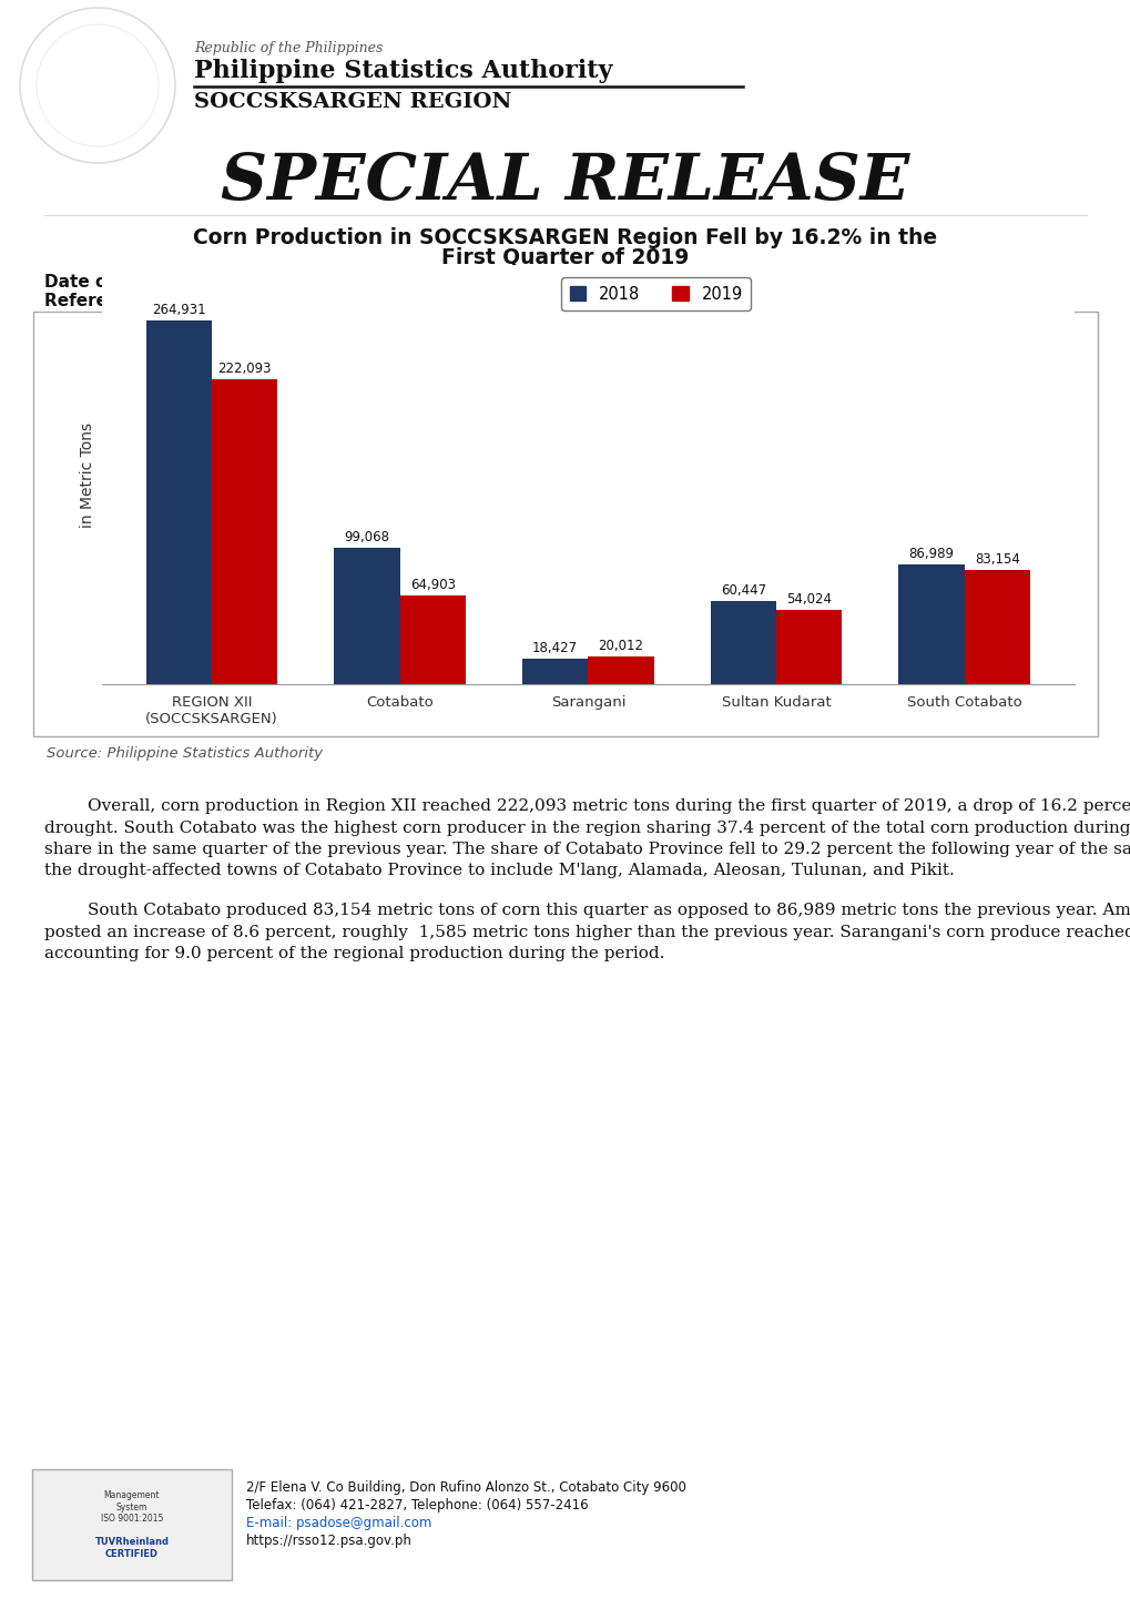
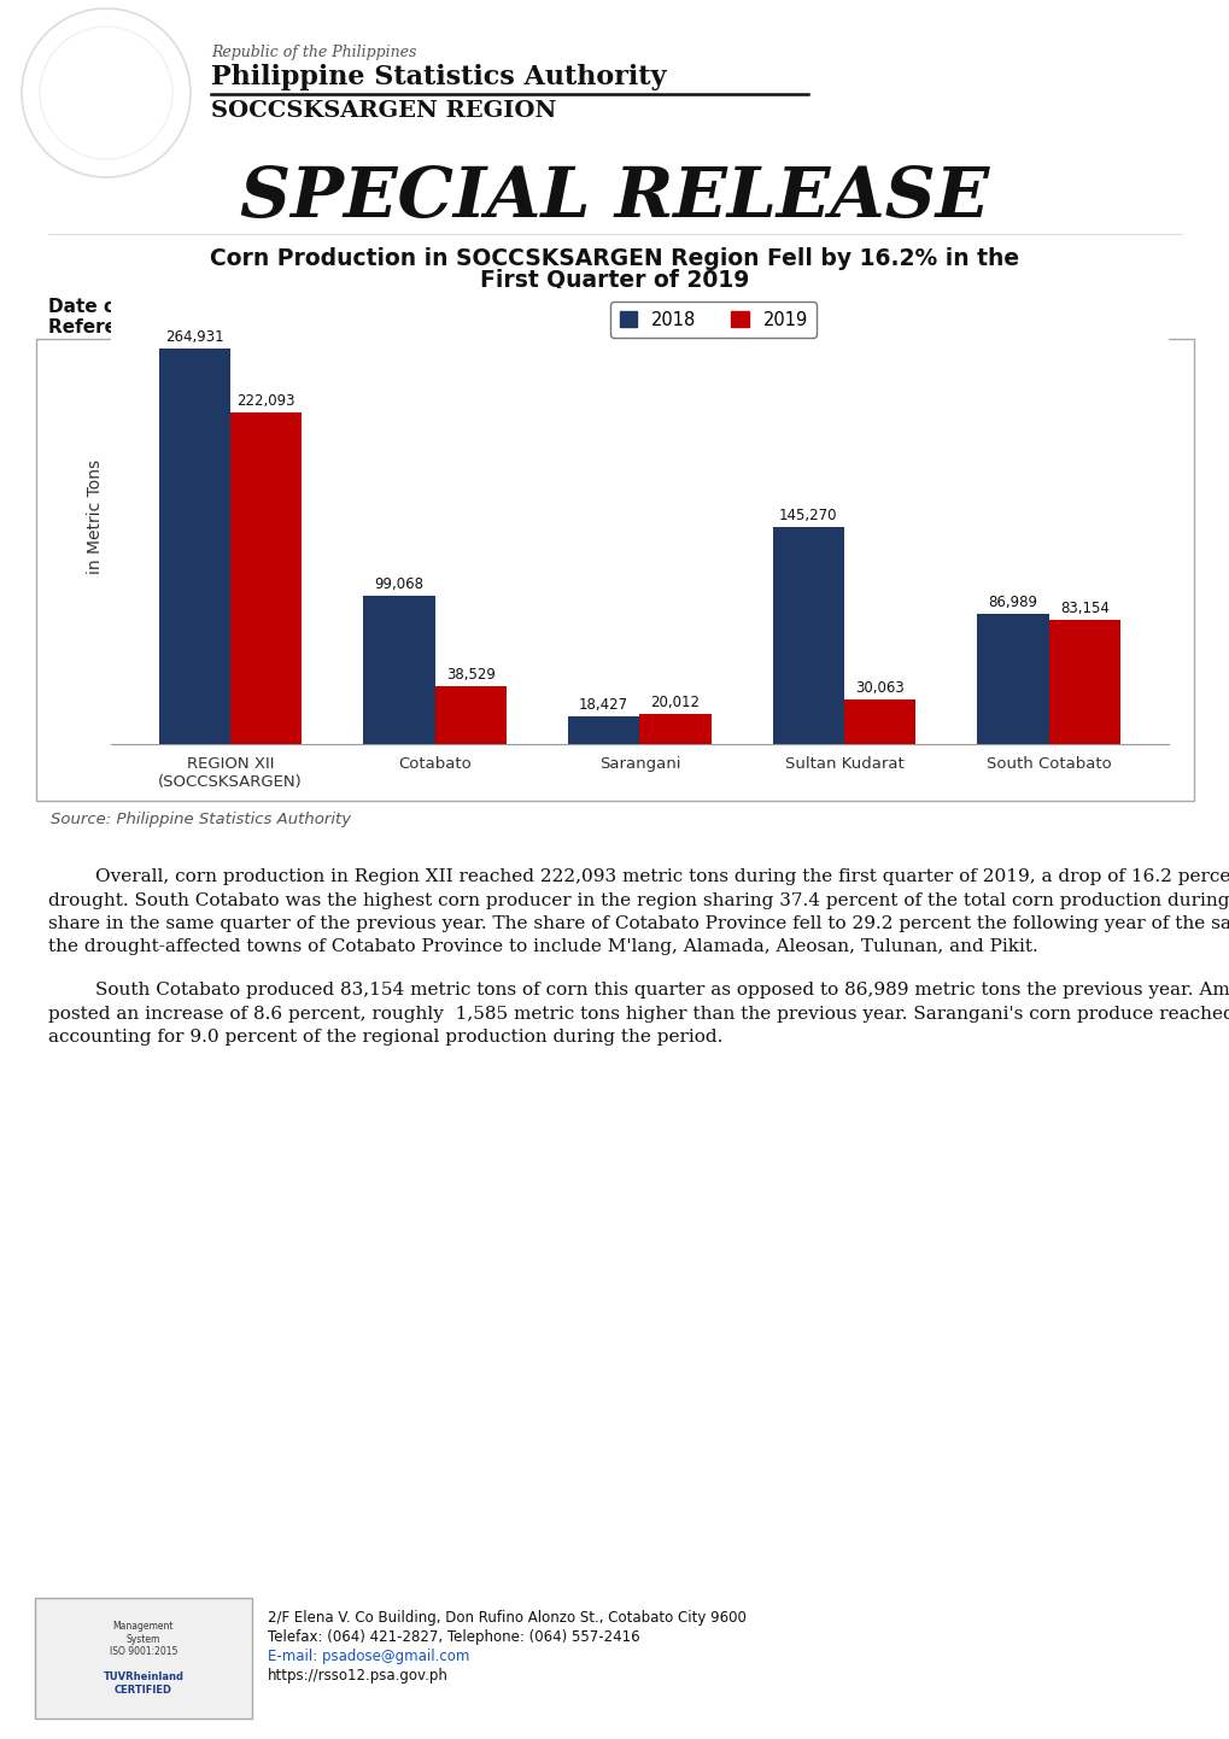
2019/Cotabato: 64,903 -> 38,529
2018/Sultan Kudarat: 60,447 -> 145,270
2019/Sultan Kudarat: 54,024 -> 30,063
